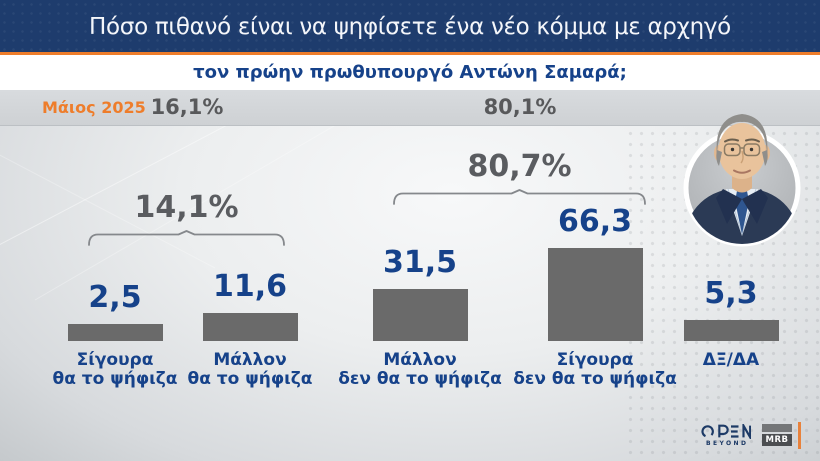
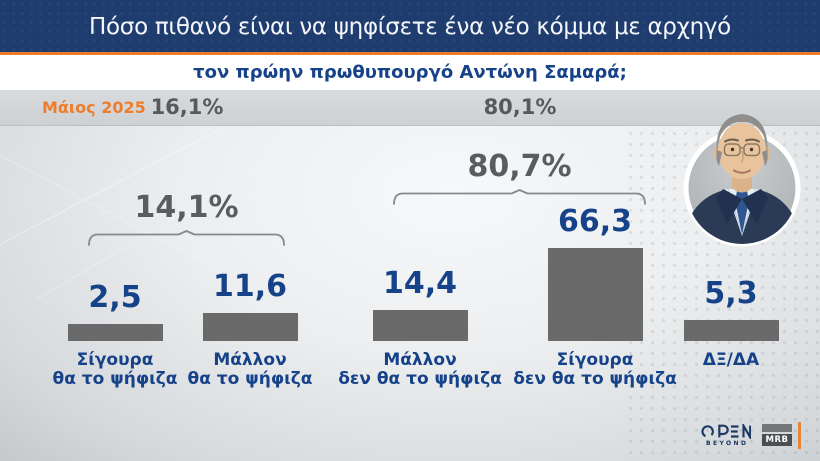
Μάλλον δεν θα το ψήφιζα: 31,5 -> 14,4
